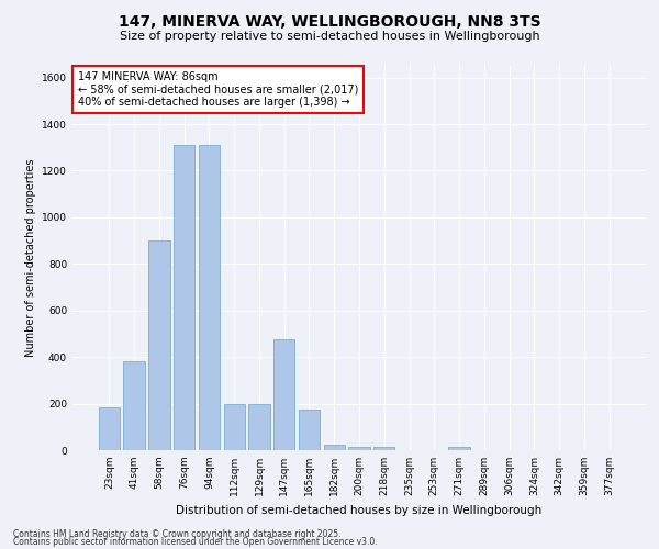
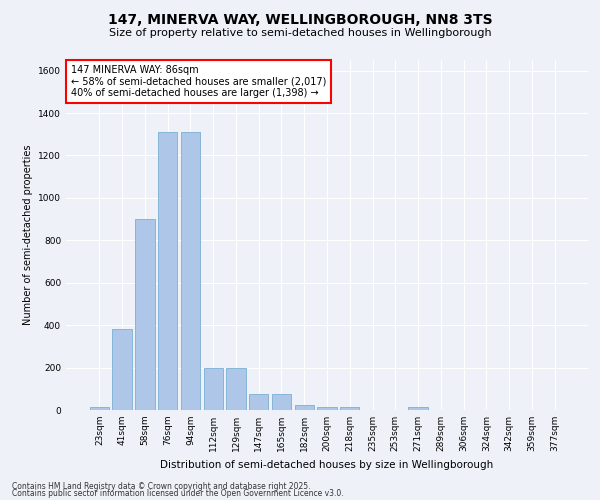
23sqm: 185 -> 15
147sqm: 475 -> 75
165sqm: 175 -> 75
